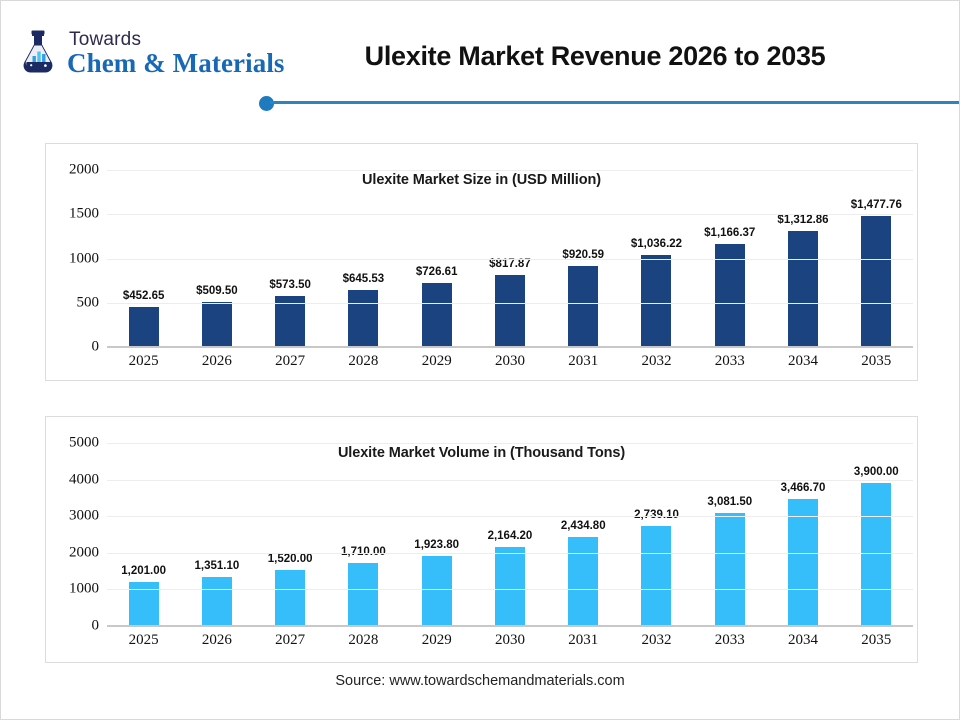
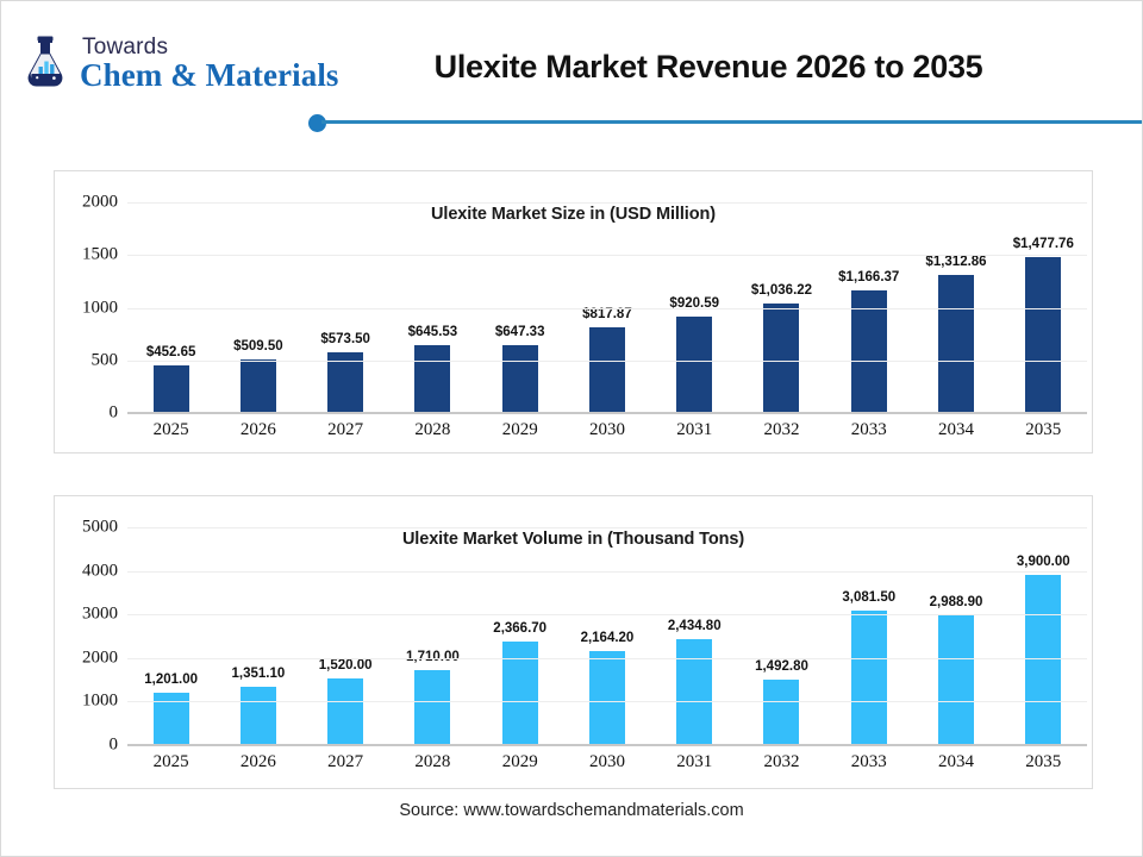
Ulexite Market Size in (USD Million)/2029: $726.61 -> $647.33
Ulexite Market Volume in (Thousand Tons)/2029: 1,923.80 -> 2,366.70
Ulexite Market Volume in (Thousand Tons)/2032: 2,739.10 -> 1,492.80
Ulexite Market Volume in (Thousand Tons)/2034: 3,466.70 -> 2,988.90
